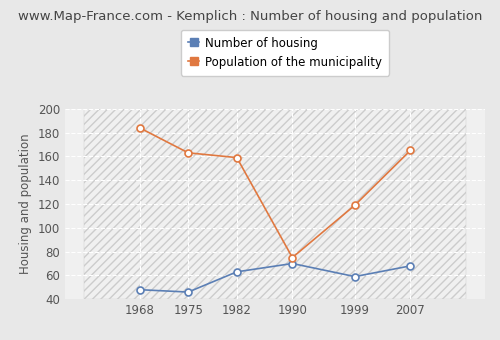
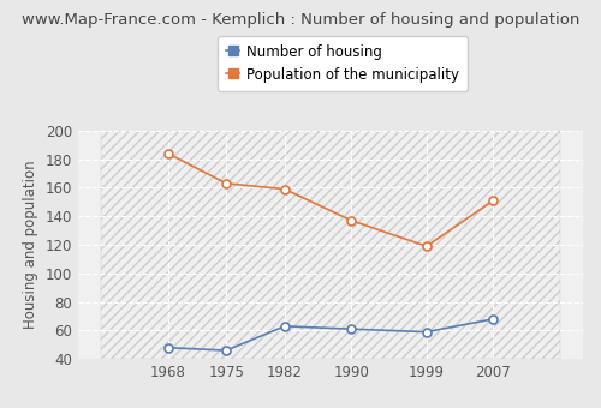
Number of housing/1990: 70 -> 61
Population of the municipality/1990: 75 -> 137
Population of the municipality/2007: 165 -> 151
